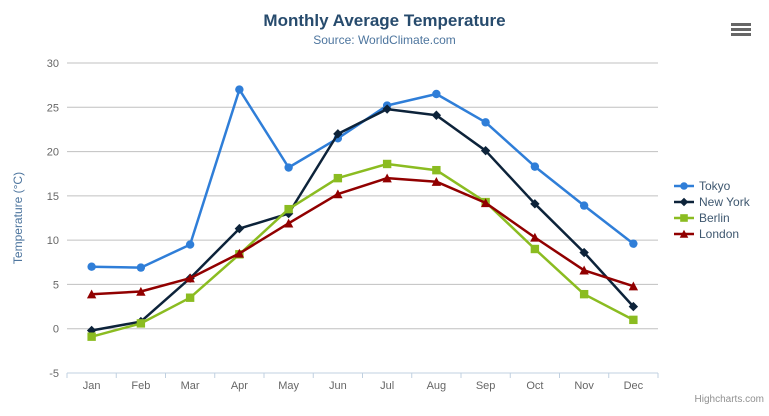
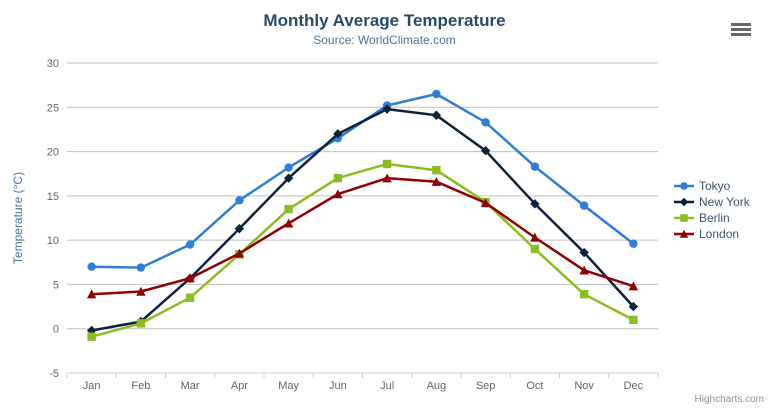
Tokyo/Apr: 27 -> 14
New York/May: 13 -> 17
